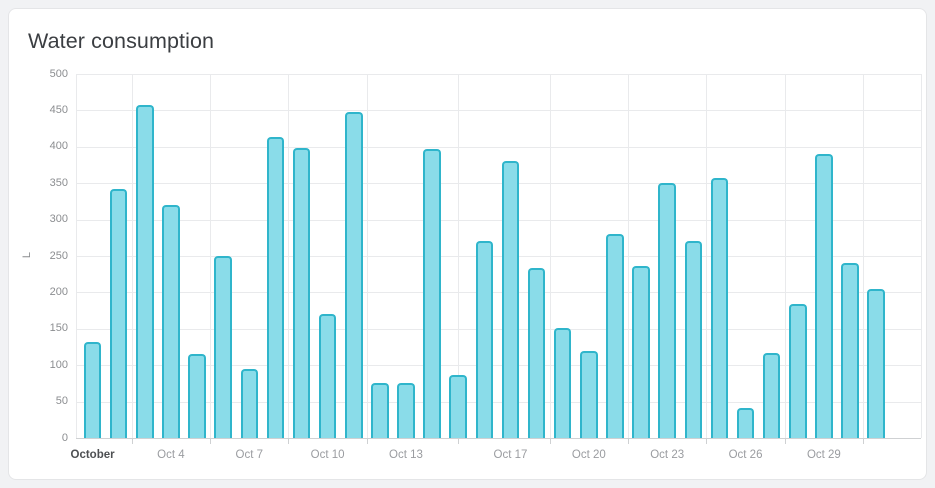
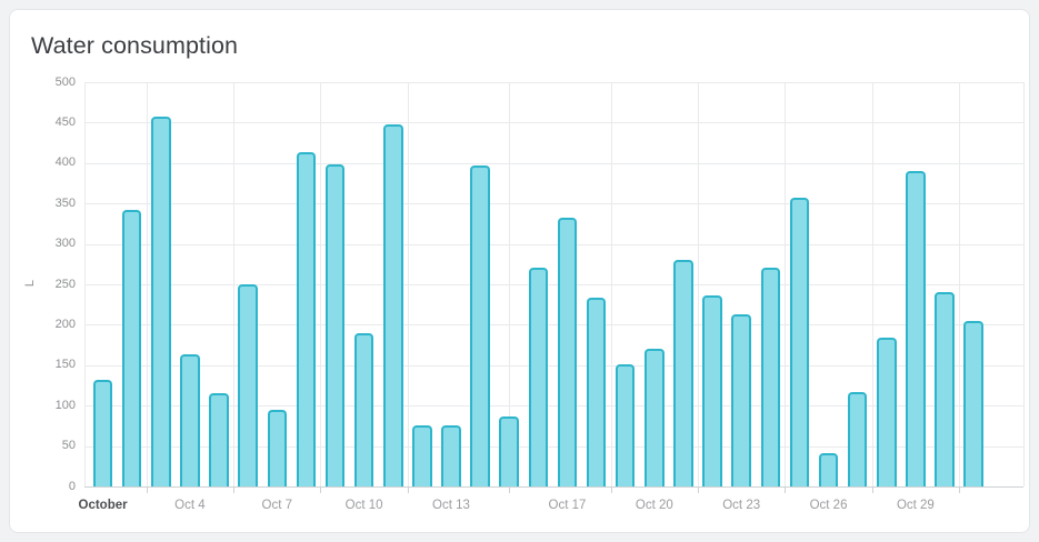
Oct 4: 320 -> 160
Oct 10: 170 -> 190
Oct 17: 380 -> 330
Oct 20: 120 -> 170
Oct 23: 350 -> 210
